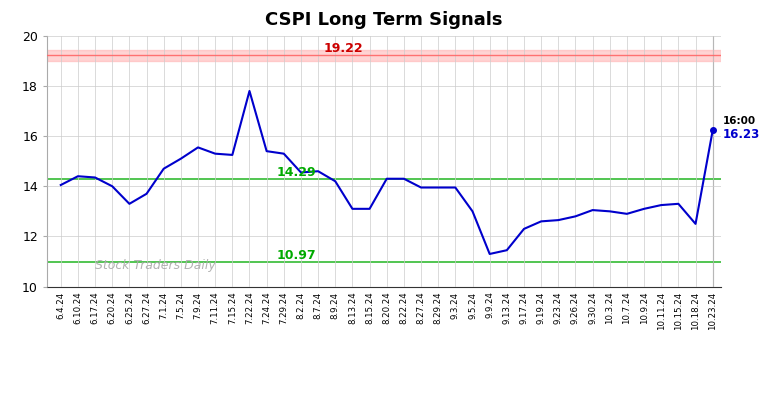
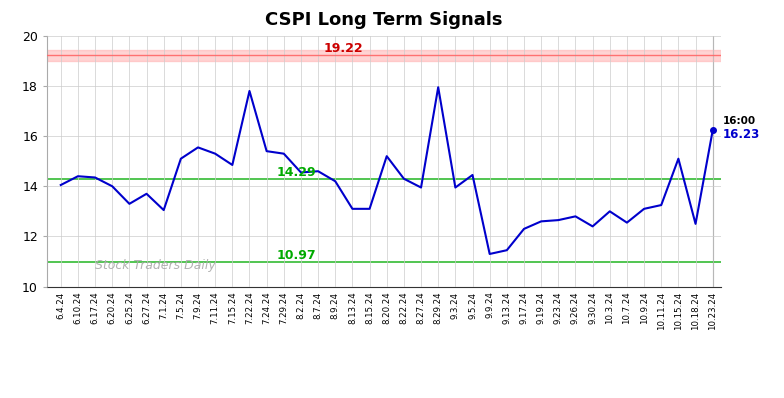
7.1.24: 14.70 -> 13.05
7.15.24: 15.25 -> 14.85
8.20.24: 14.30 -> 15.20
8.29.24: 13.95 -> 17.95
9.5.24: 13.00 -> 14.45
9.30.24: 13.05 -> 12.40
10.7.24: 12.90 -> 12.55
10.15.24: 13.30 -> 15.10
